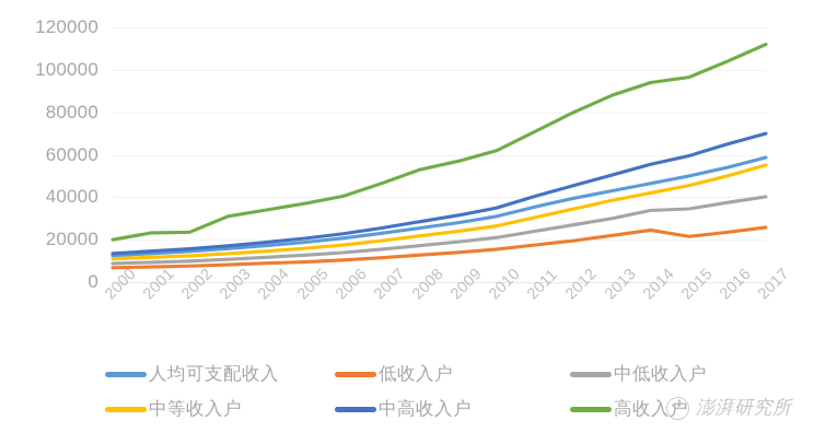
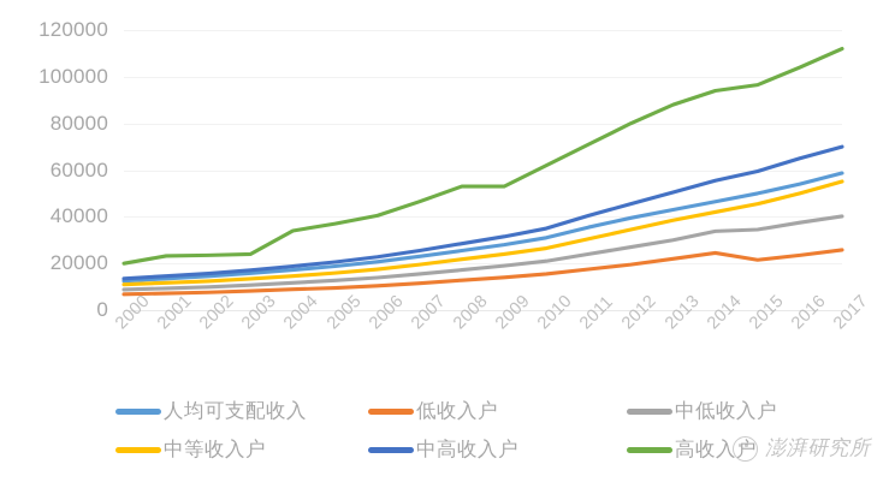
高收入户/2003: 31000 -> 24000
高收入户/2009: 57000 -> 53000
